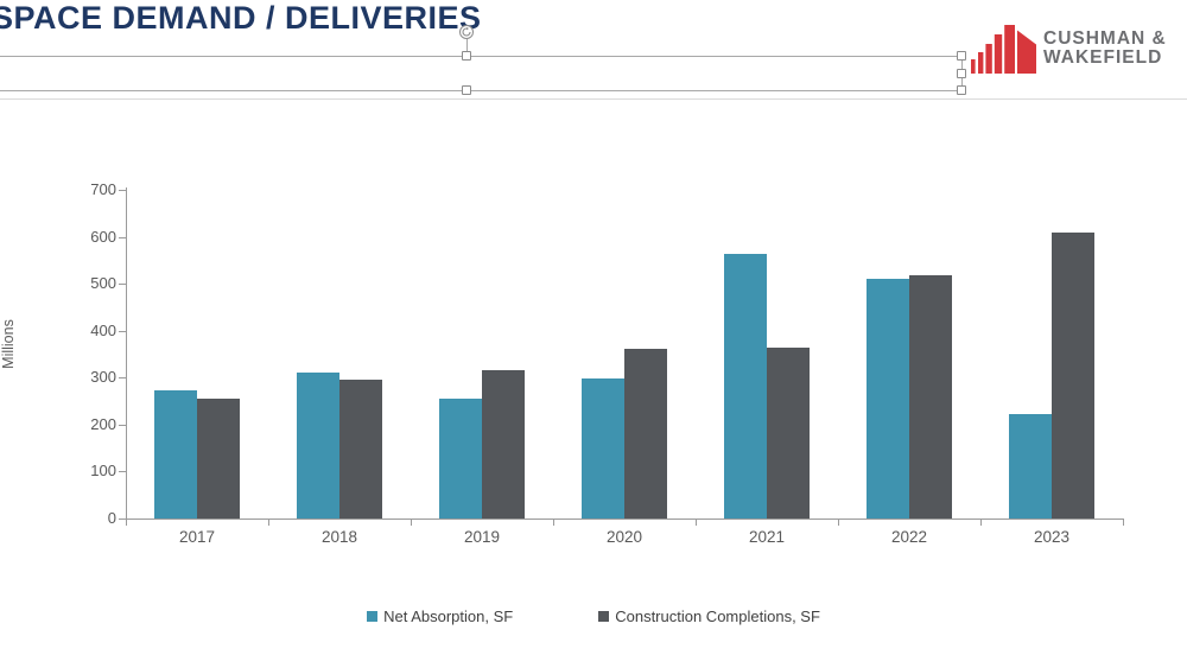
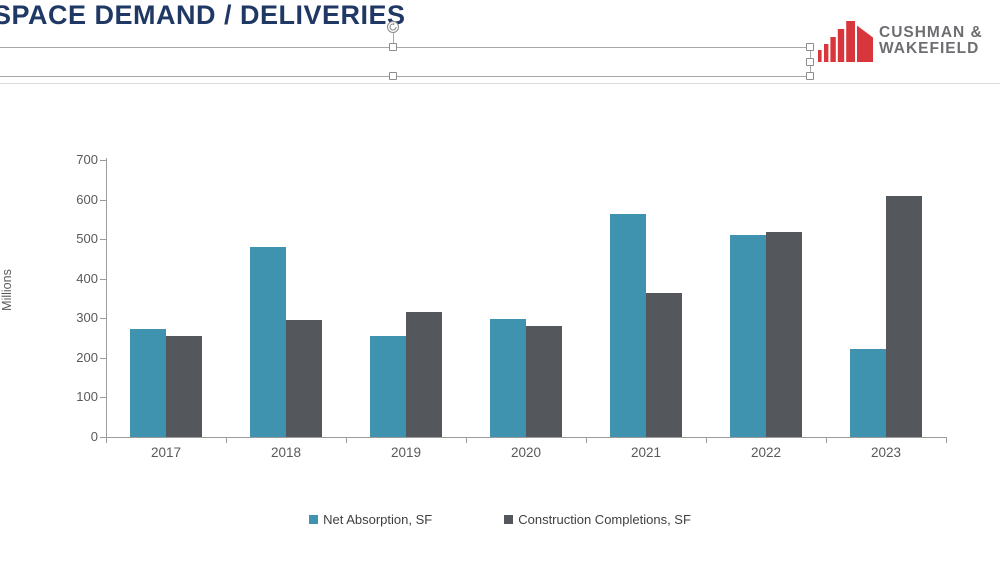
Net Absorption, SF/2018: 310 -> 480
Construction Completions, SF/2020: 360 -> 280
